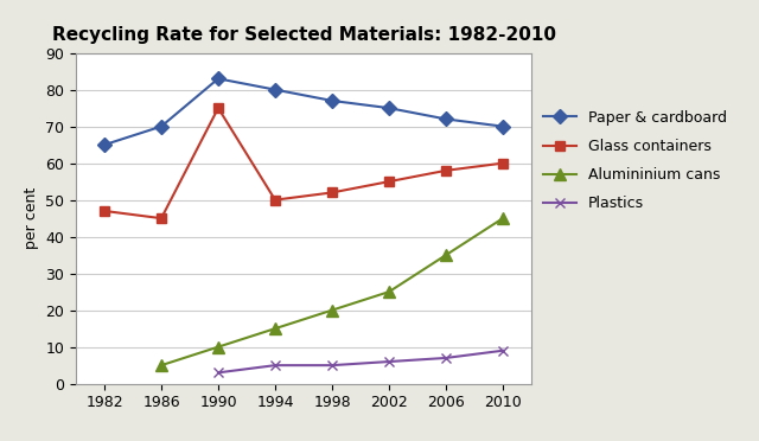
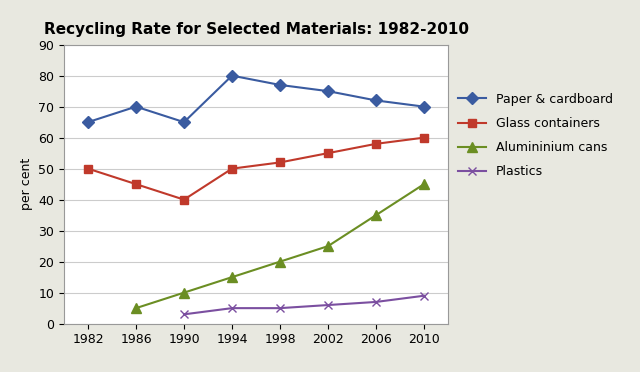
Glass containers/1982: 47 -> 50
Paper & cardboard/1990: 83 -> 65
Glass containers/1990: 75 -> 40
